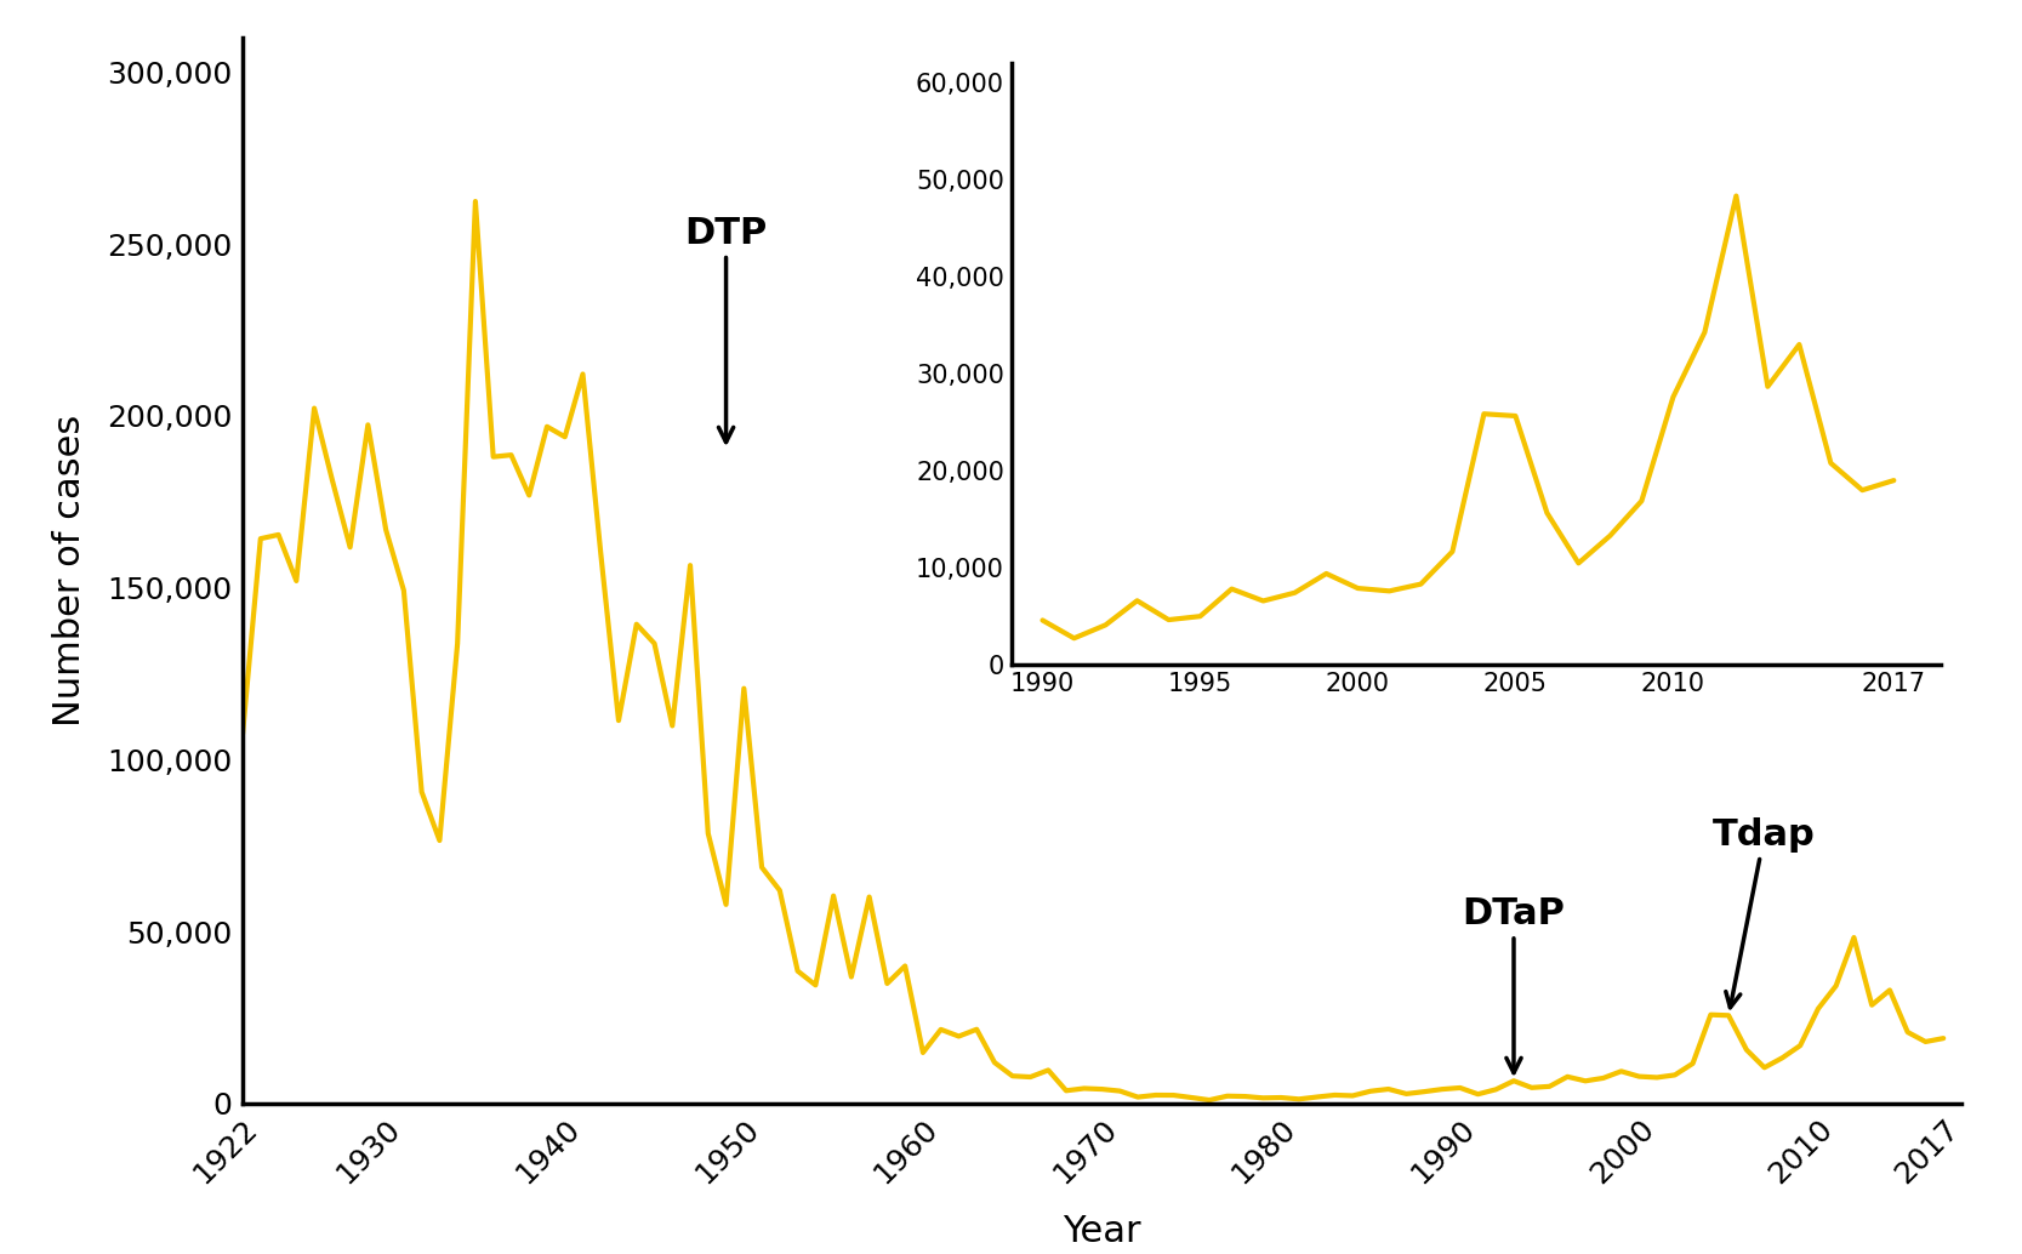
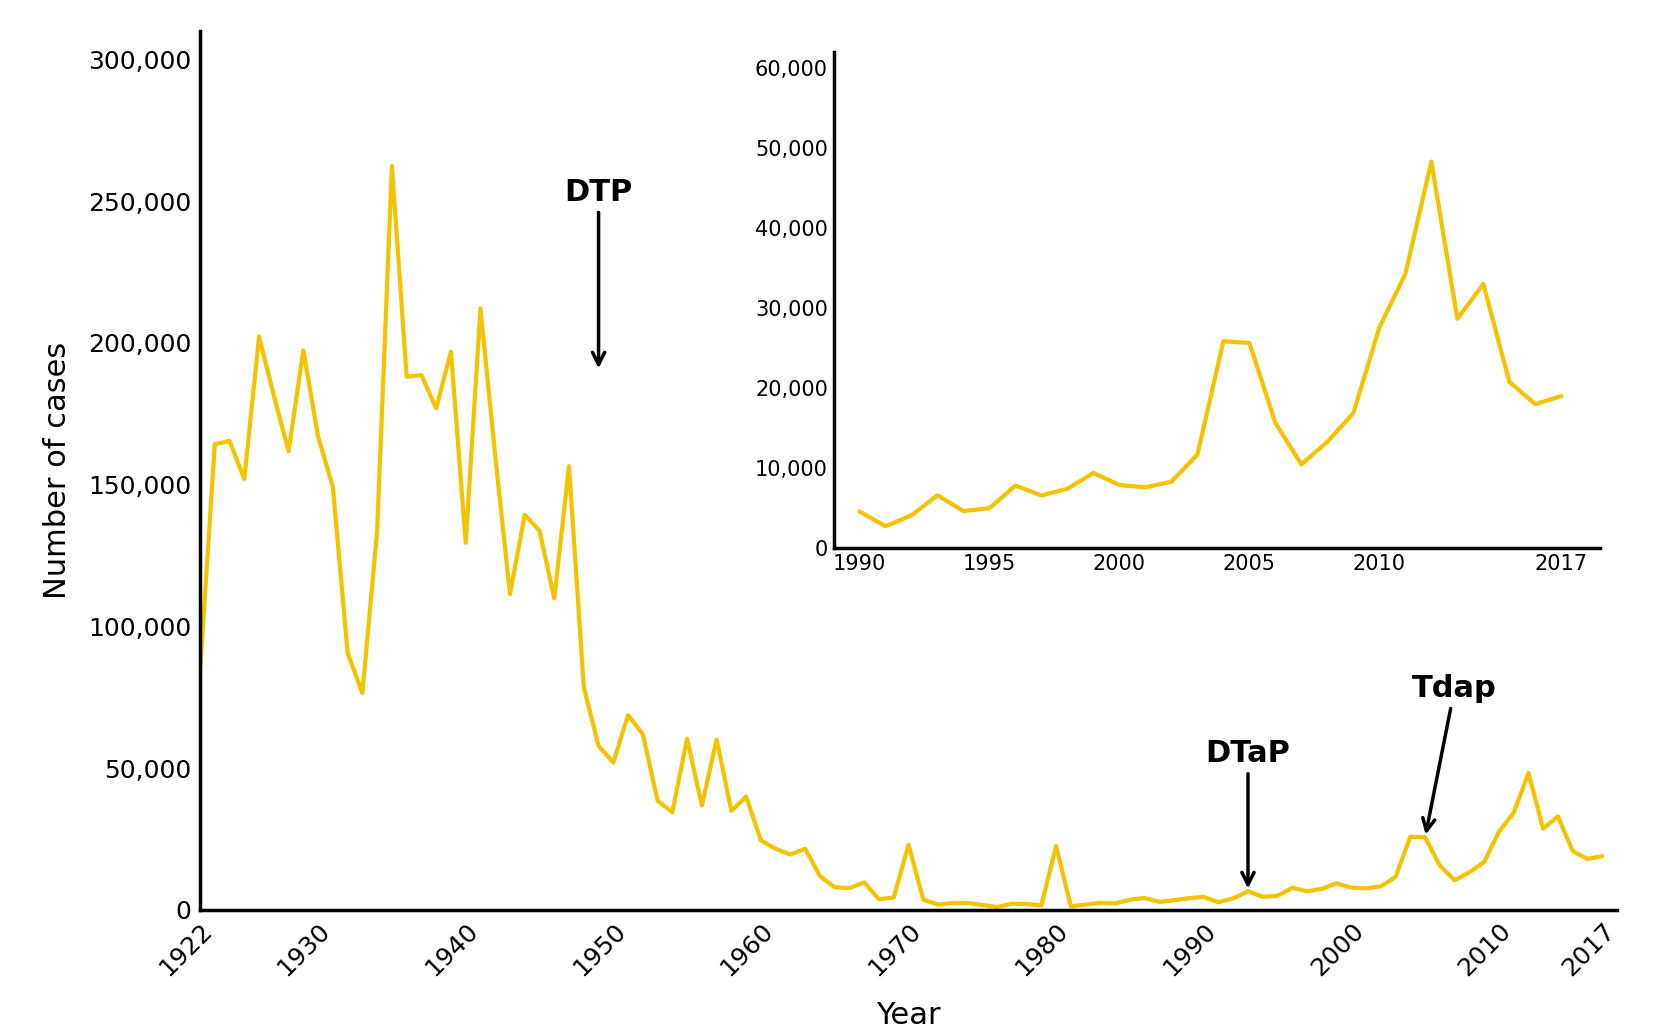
1922: 107,500 -> 84,000
1940: 193,900 -> 129,500
1950: 120,700 -> 52,000
1960: 14,800 -> 24,500
1970: 4,200 -> 23,000
1980: 1,700 -> 22,500
